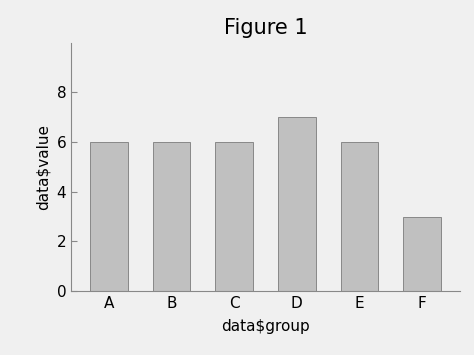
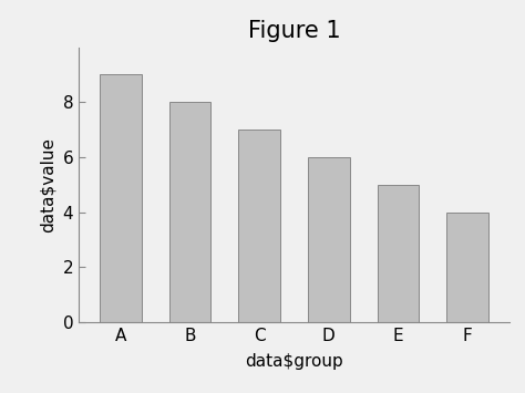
A: 6 -> 9
B: 6 -> 8
C: 6 -> 7
D: 7 -> 6
E: 6 -> 5
F: 3 -> 4
